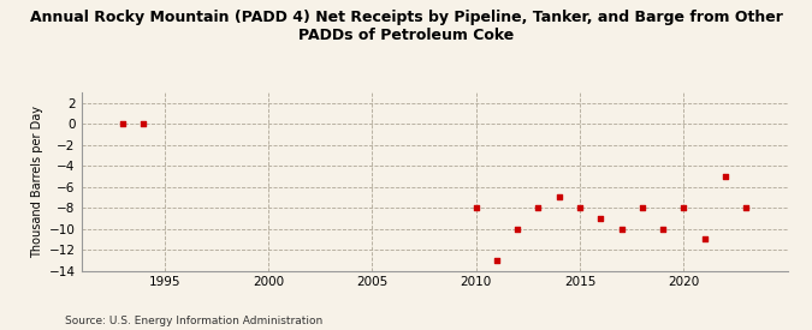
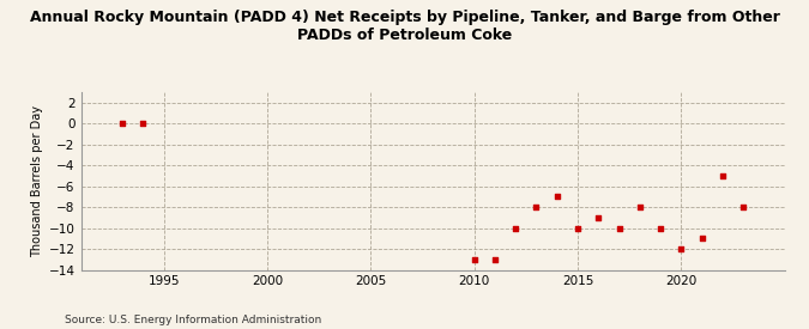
2010: -8 -> -13
2015: -8 -> -10
2020: -8 -> -12
